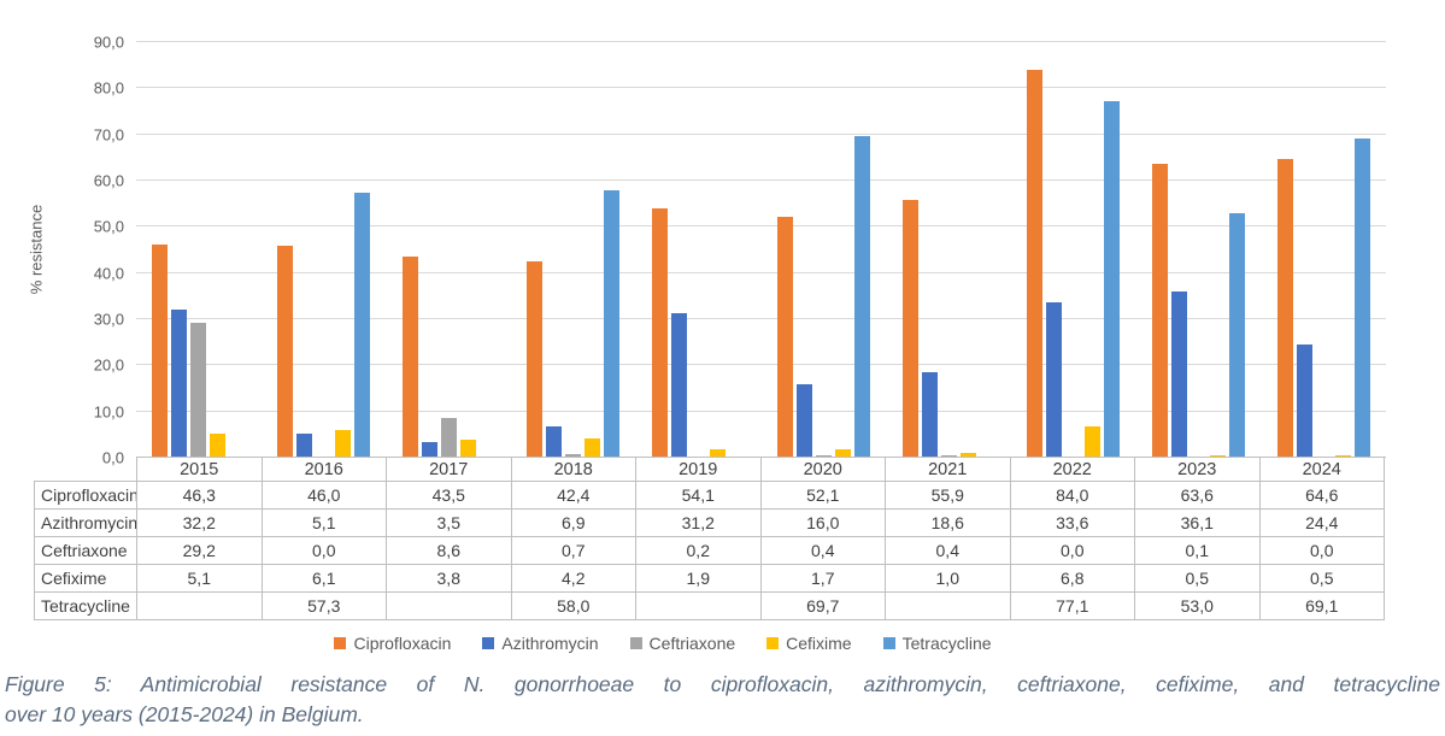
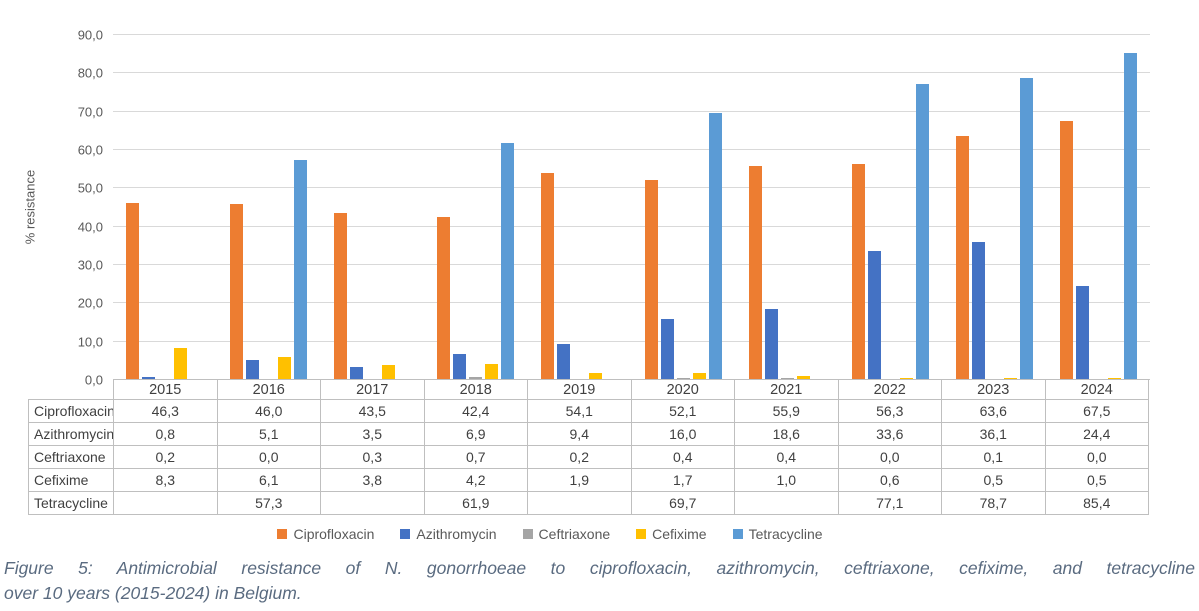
Azithromycin/2015: 32,2 -> 0,8
Ceftriaxone/2015: 29,2 -> 0,2
Cefixime/2015: 5,1 -> 8,3
Ceftriaxone/2017: 8,6 -> 0,3
Tetracycline/2018: 58,0 -> 61,9
Azithromycin/2019: 31,2 -> 9,4
Ciprofloxacin/2022: 84,0 -> 56,3
Cefixime/2022: 6,8 -> 0,6
Tetracycline/2023: 53,0 -> 78,7
Ciprofloxacin/2024: 64,6 -> 67,5
Tetracycline/2024: 69,1 -> 85,4
